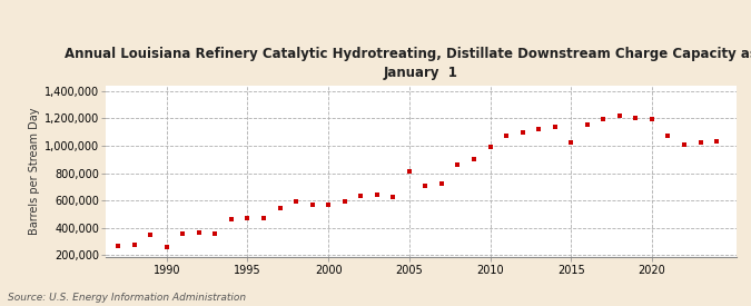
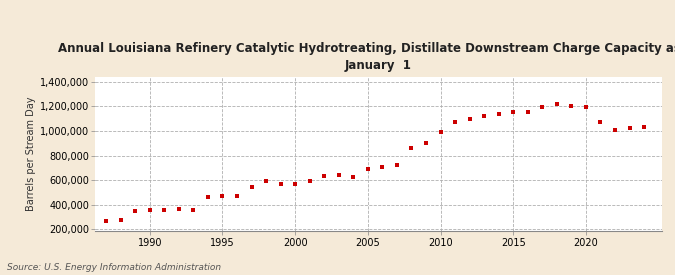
1990: 260,000 -> 360,000
2005: 810,000 -> 690,000
2015: 1,020,000 -> 1,150,000
